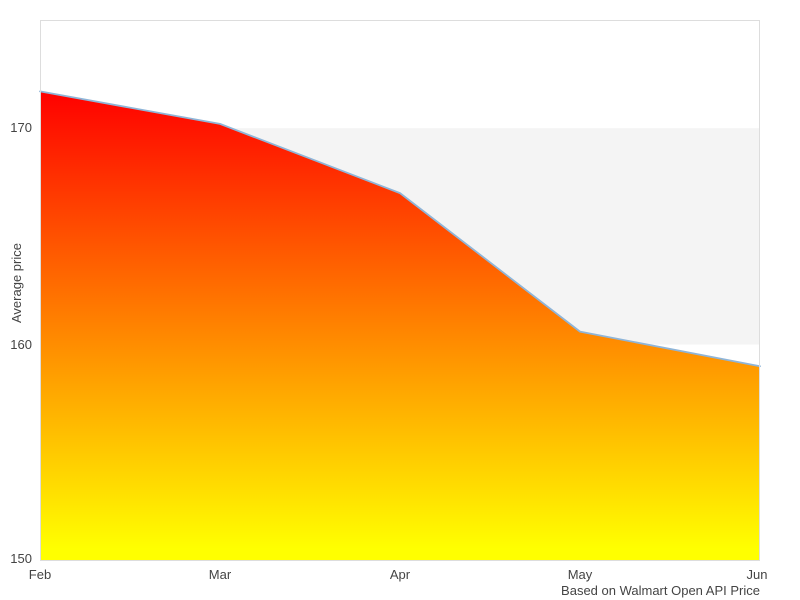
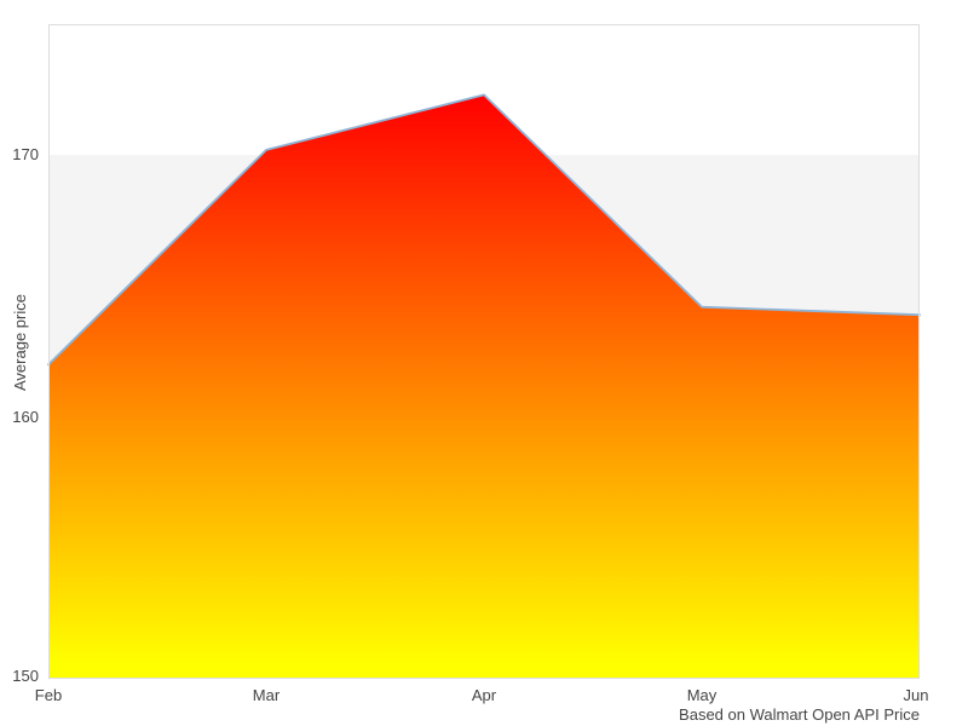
Feb: 171.7 -> 162.0
Apr: 167.0 -> 172.3
May: 160.6 -> 164.2
Jun: 159.0 -> 163.9
